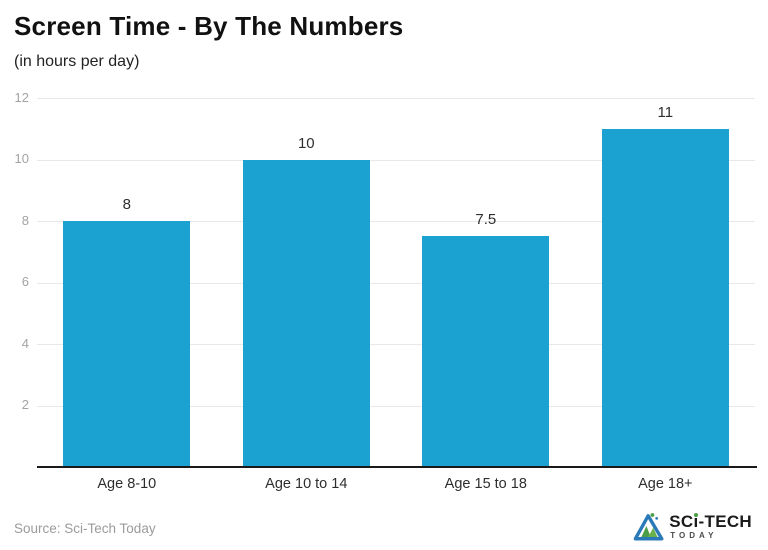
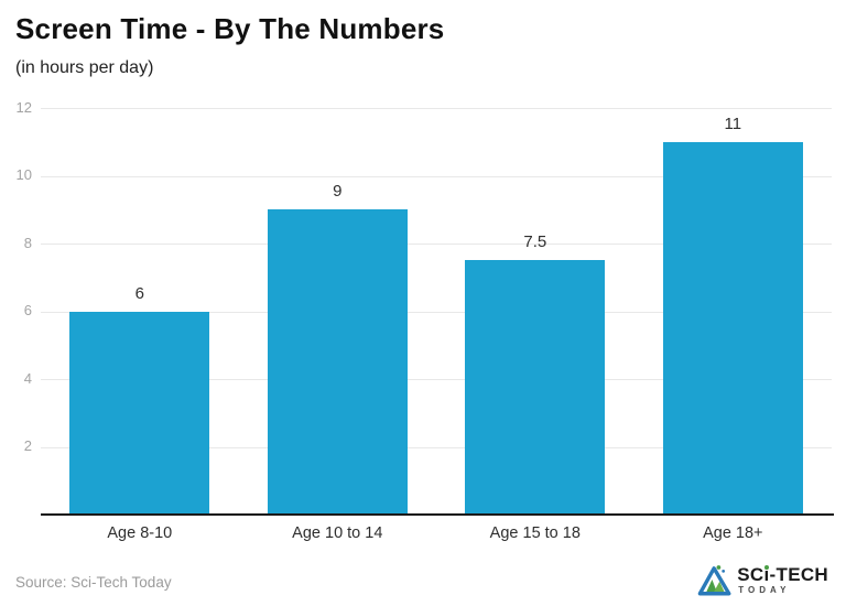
Age 8-10: 8 -> 6
Age 10 to 14: 10 -> 9
